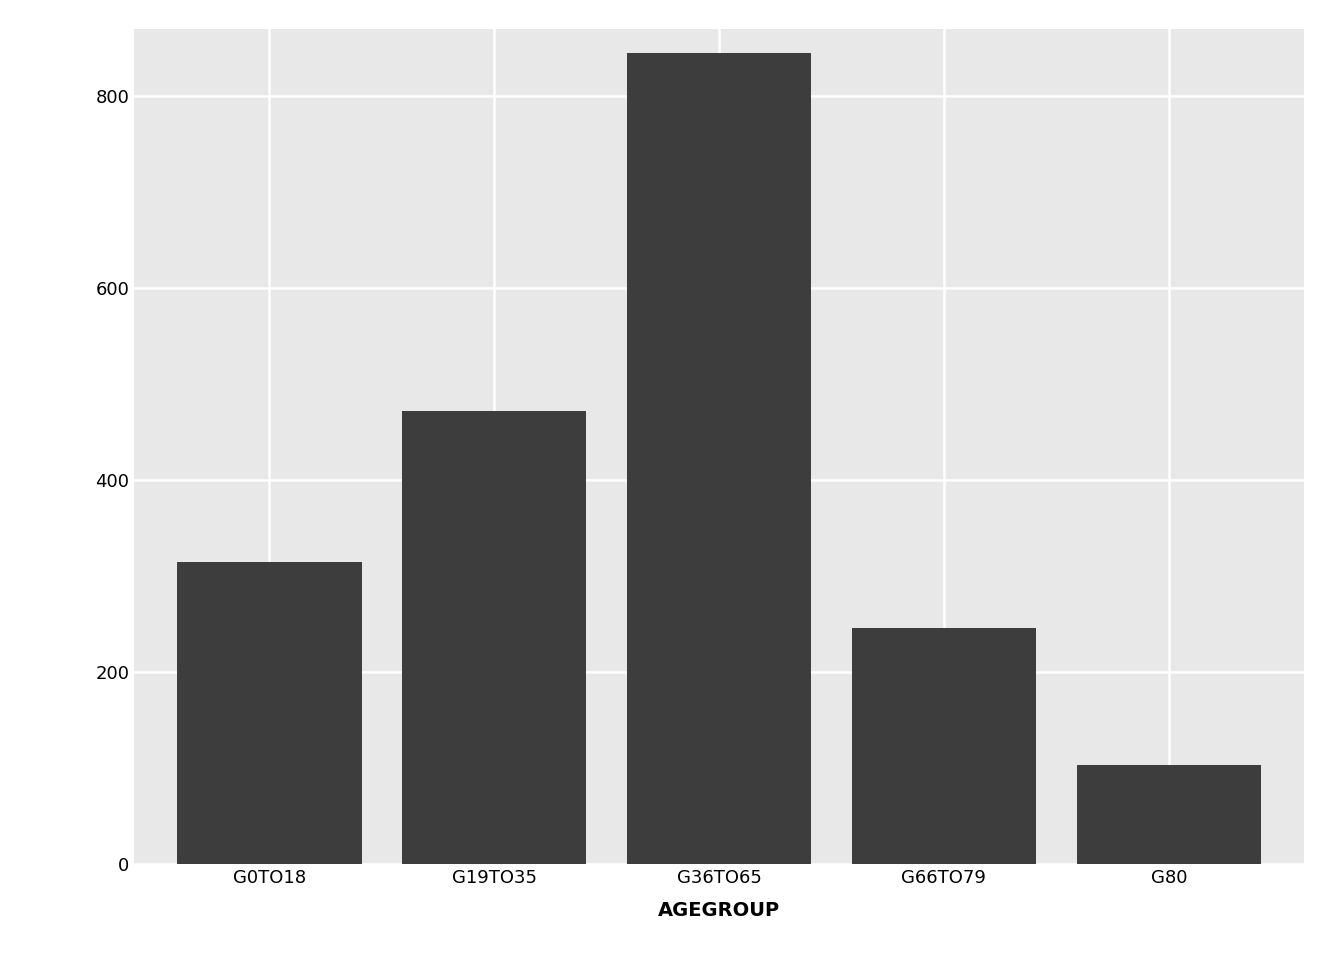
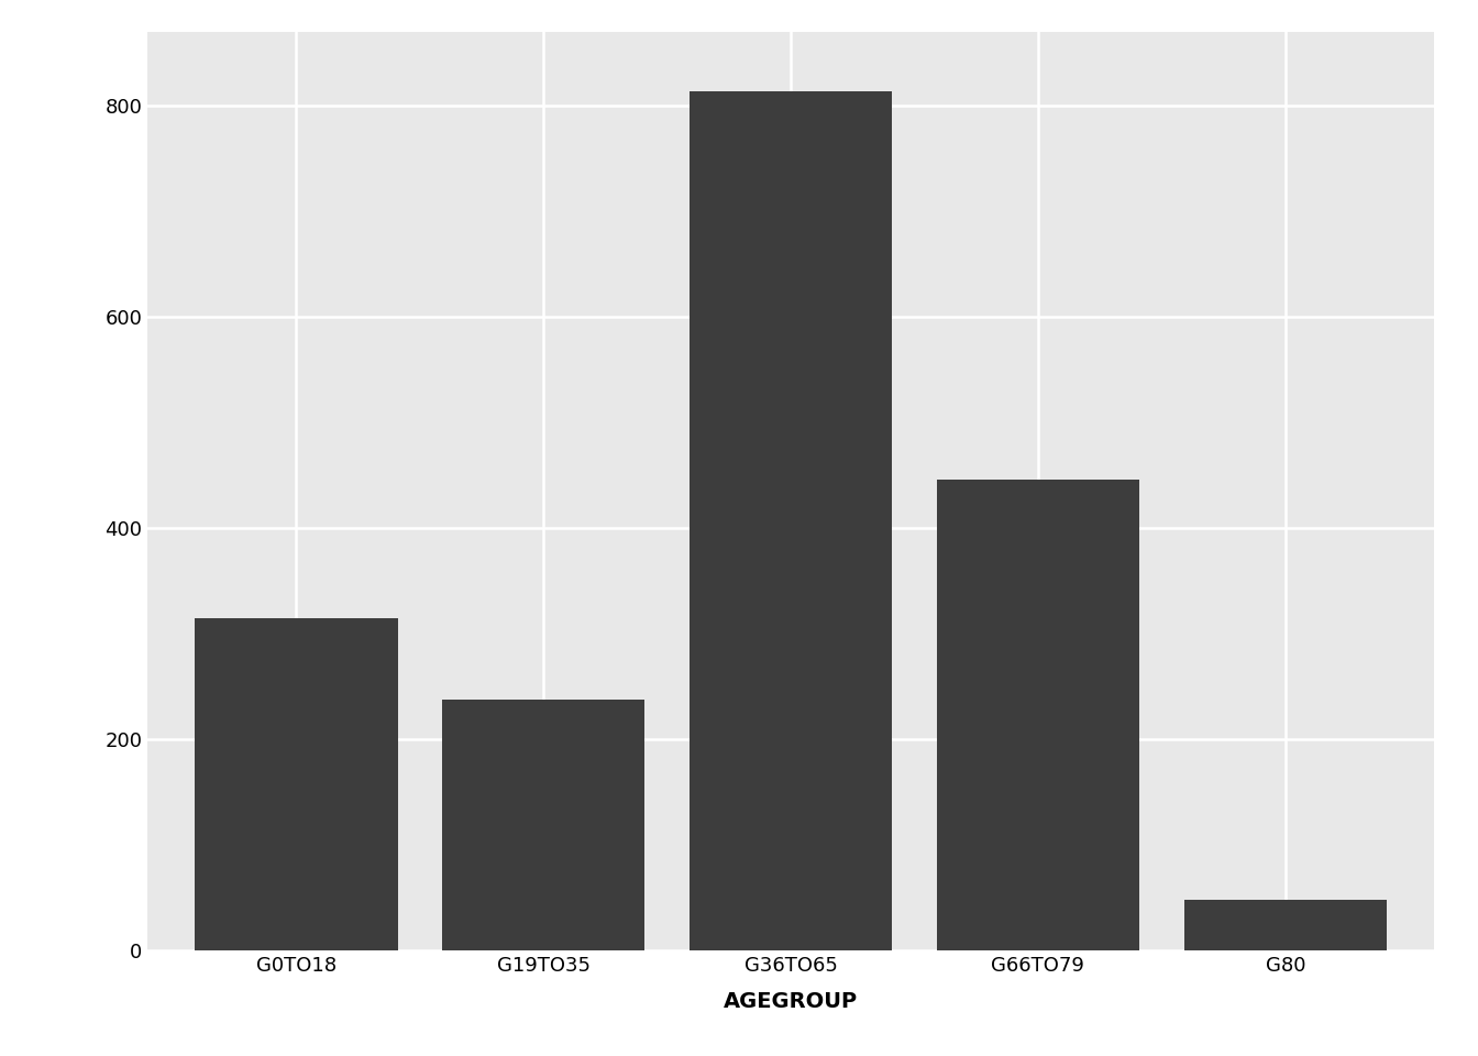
G19TO35: 472 -> 238
G36TO65: 845 -> 814
G66TO79: 246 -> 446
G80: 103 -> 48
